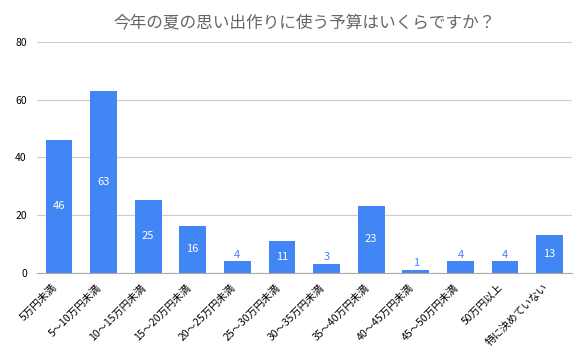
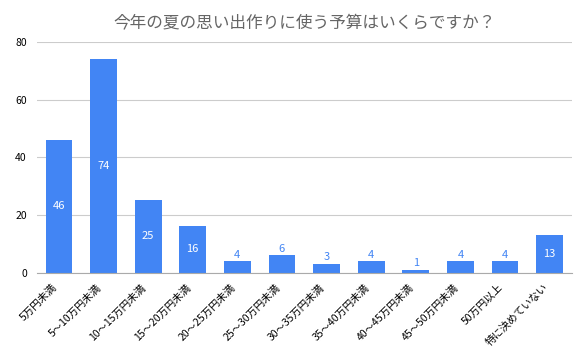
5～10万円未満: 63 -> 74
25～30万円未満: 11 -> 6
35～40万円未満: 23 -> 4
